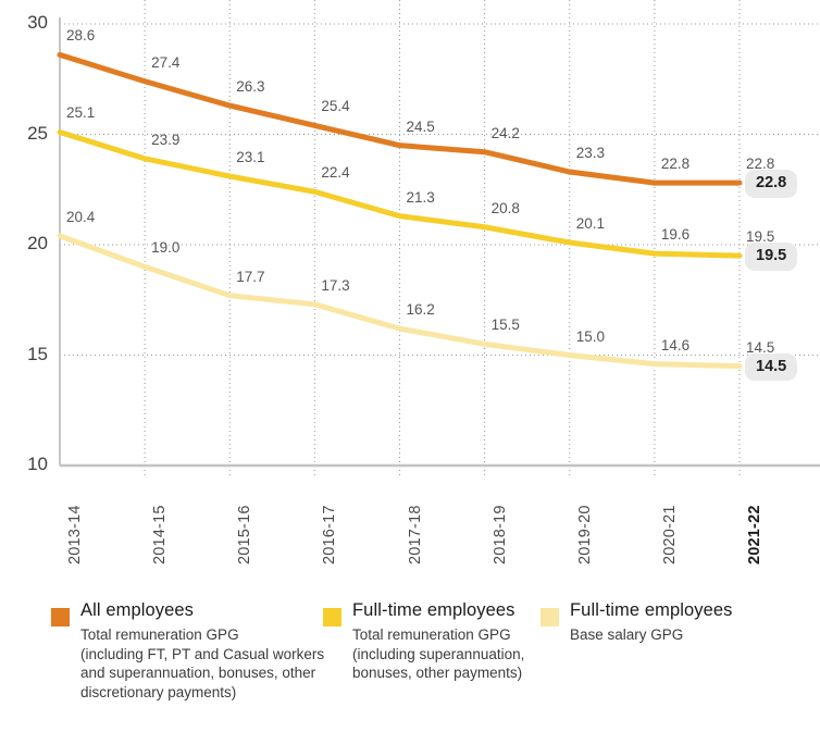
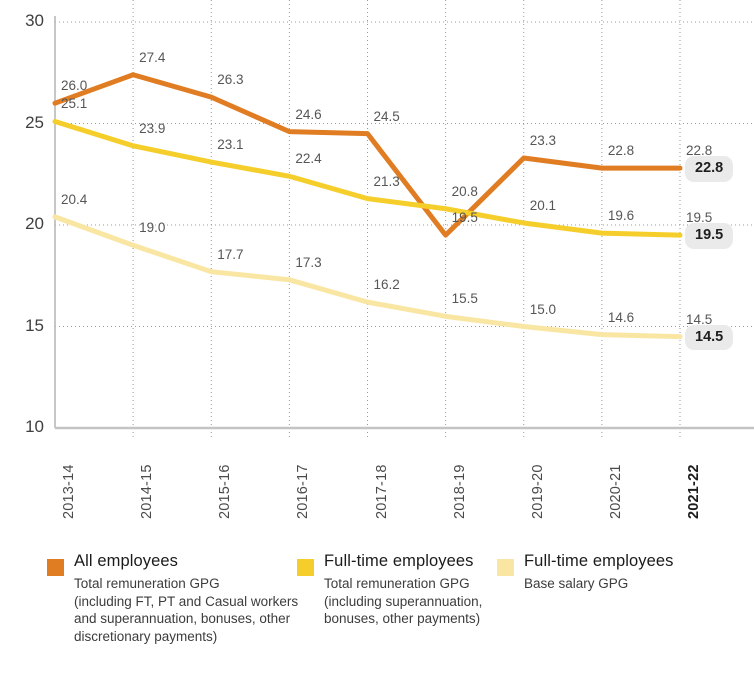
All employees/2013-14: 28.6 -> 26.0
All employees/2016-17: 25.4 -> 24.6
All employees/2018-19: 24.2 -> 19.5
